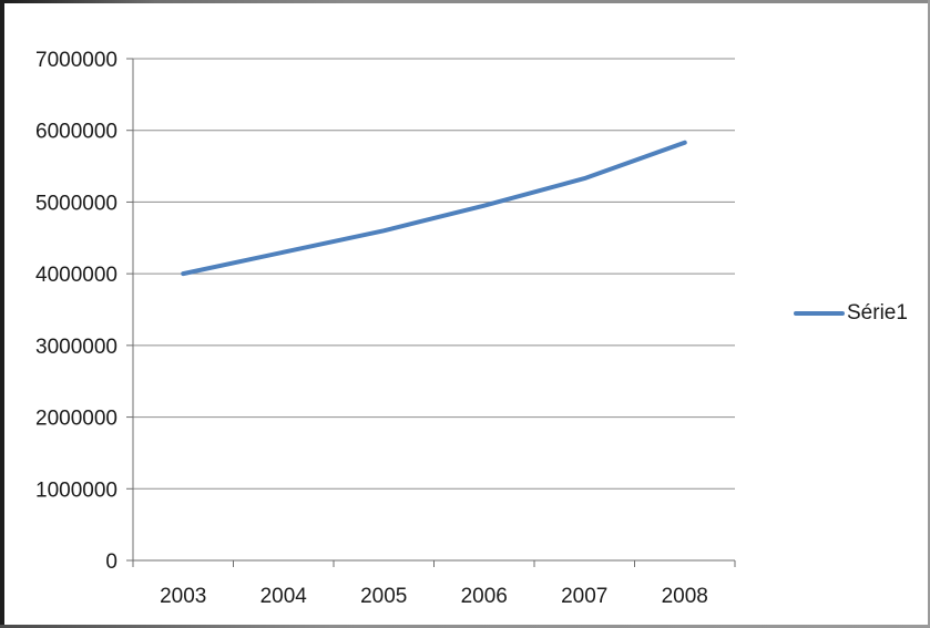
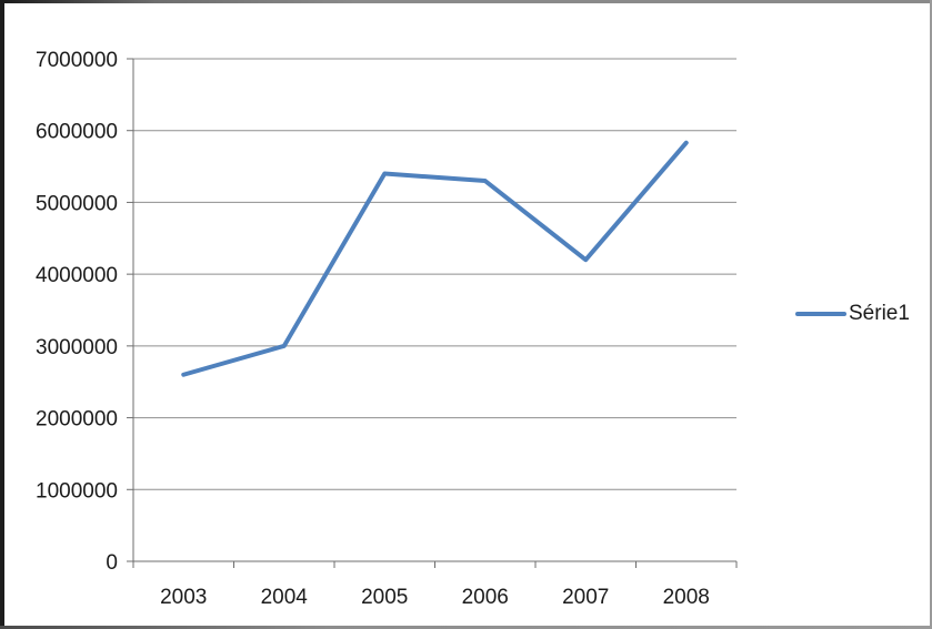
2003: 4000000 -> 2600000
2004: 4300000 -> 3000000
2005: 4600000 -> 5400000
2006: 5000000 -> 5300000
2007: 5300000 -> 4200000
